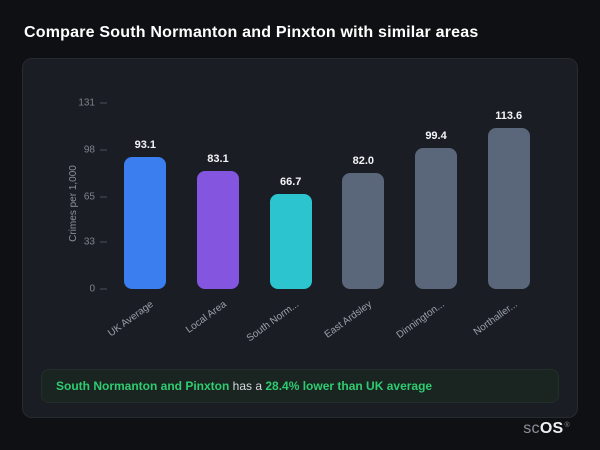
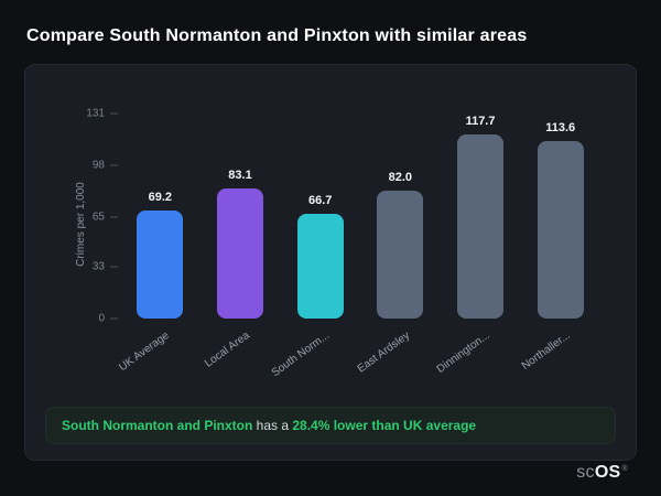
UK Average: 93.1 -> 69.2
Dinnington...: 99.4 -> 117.7
